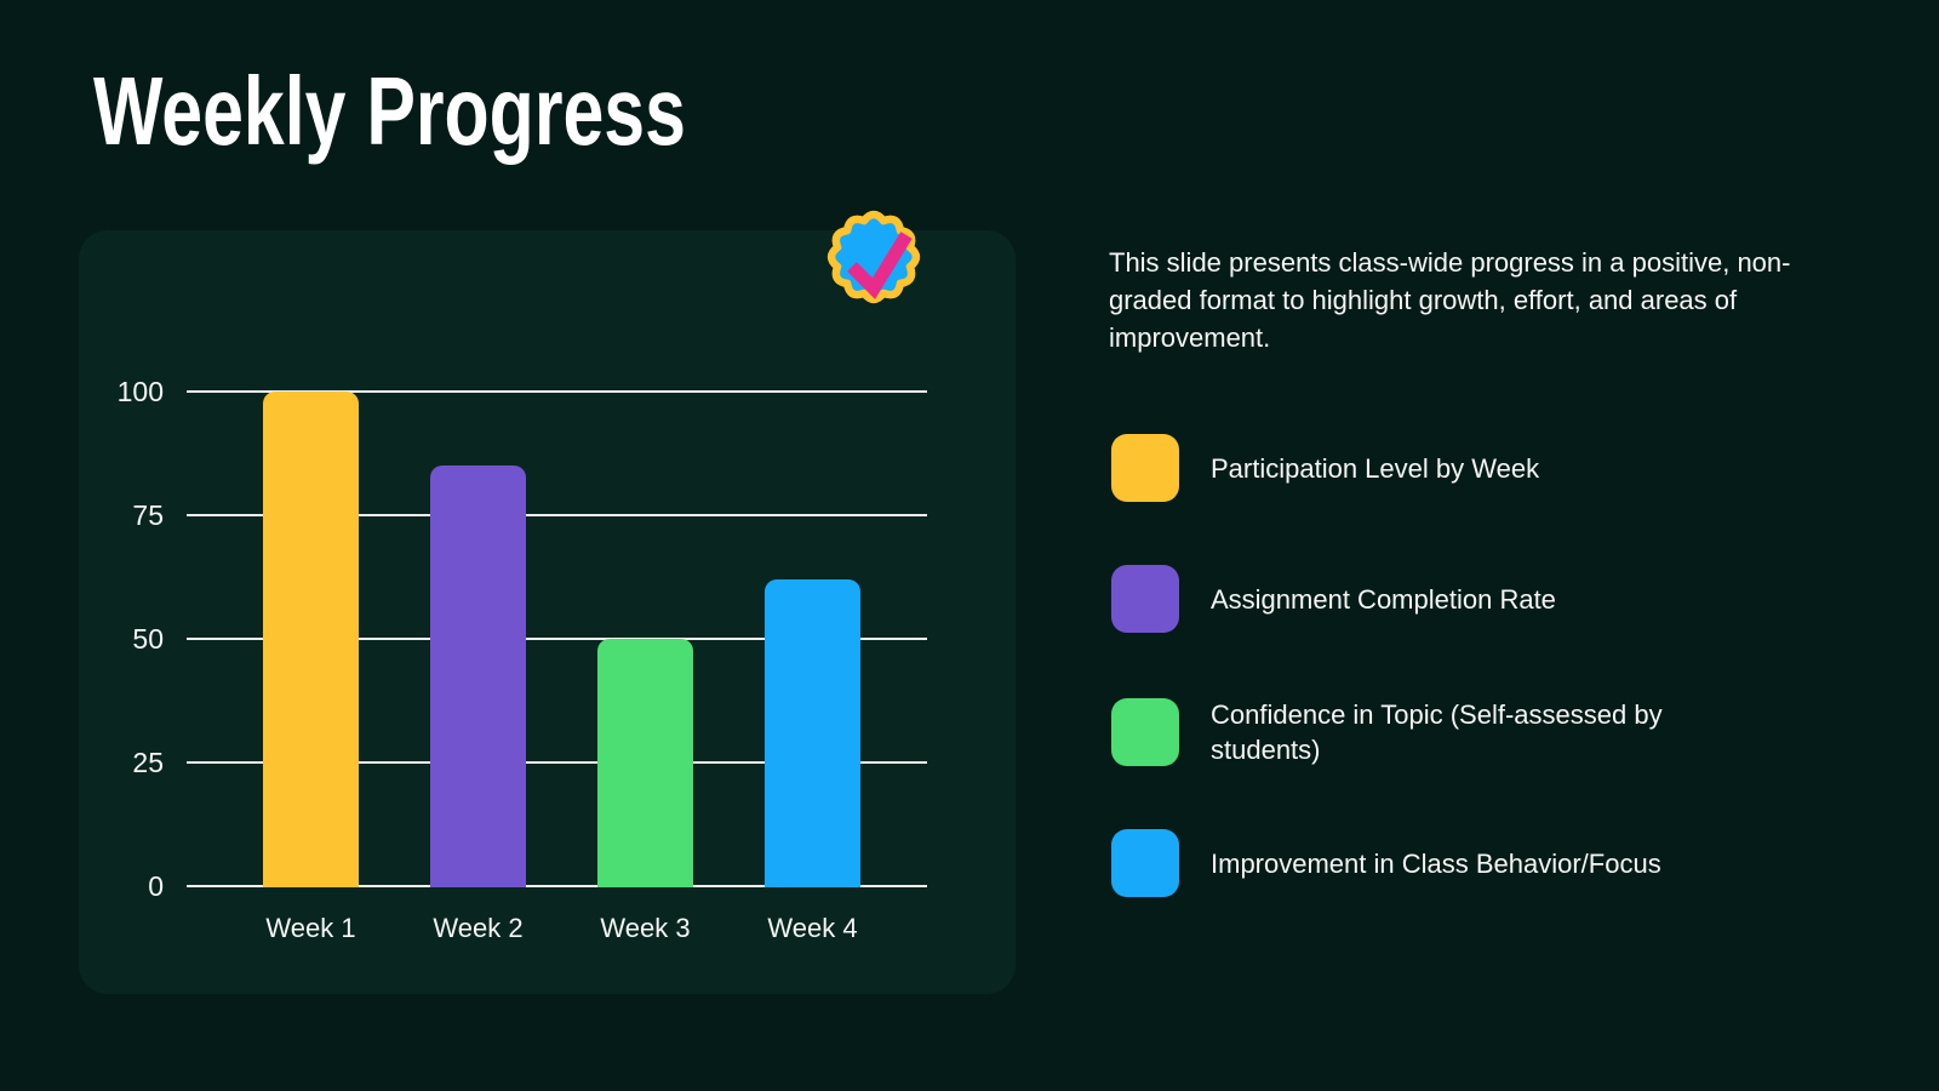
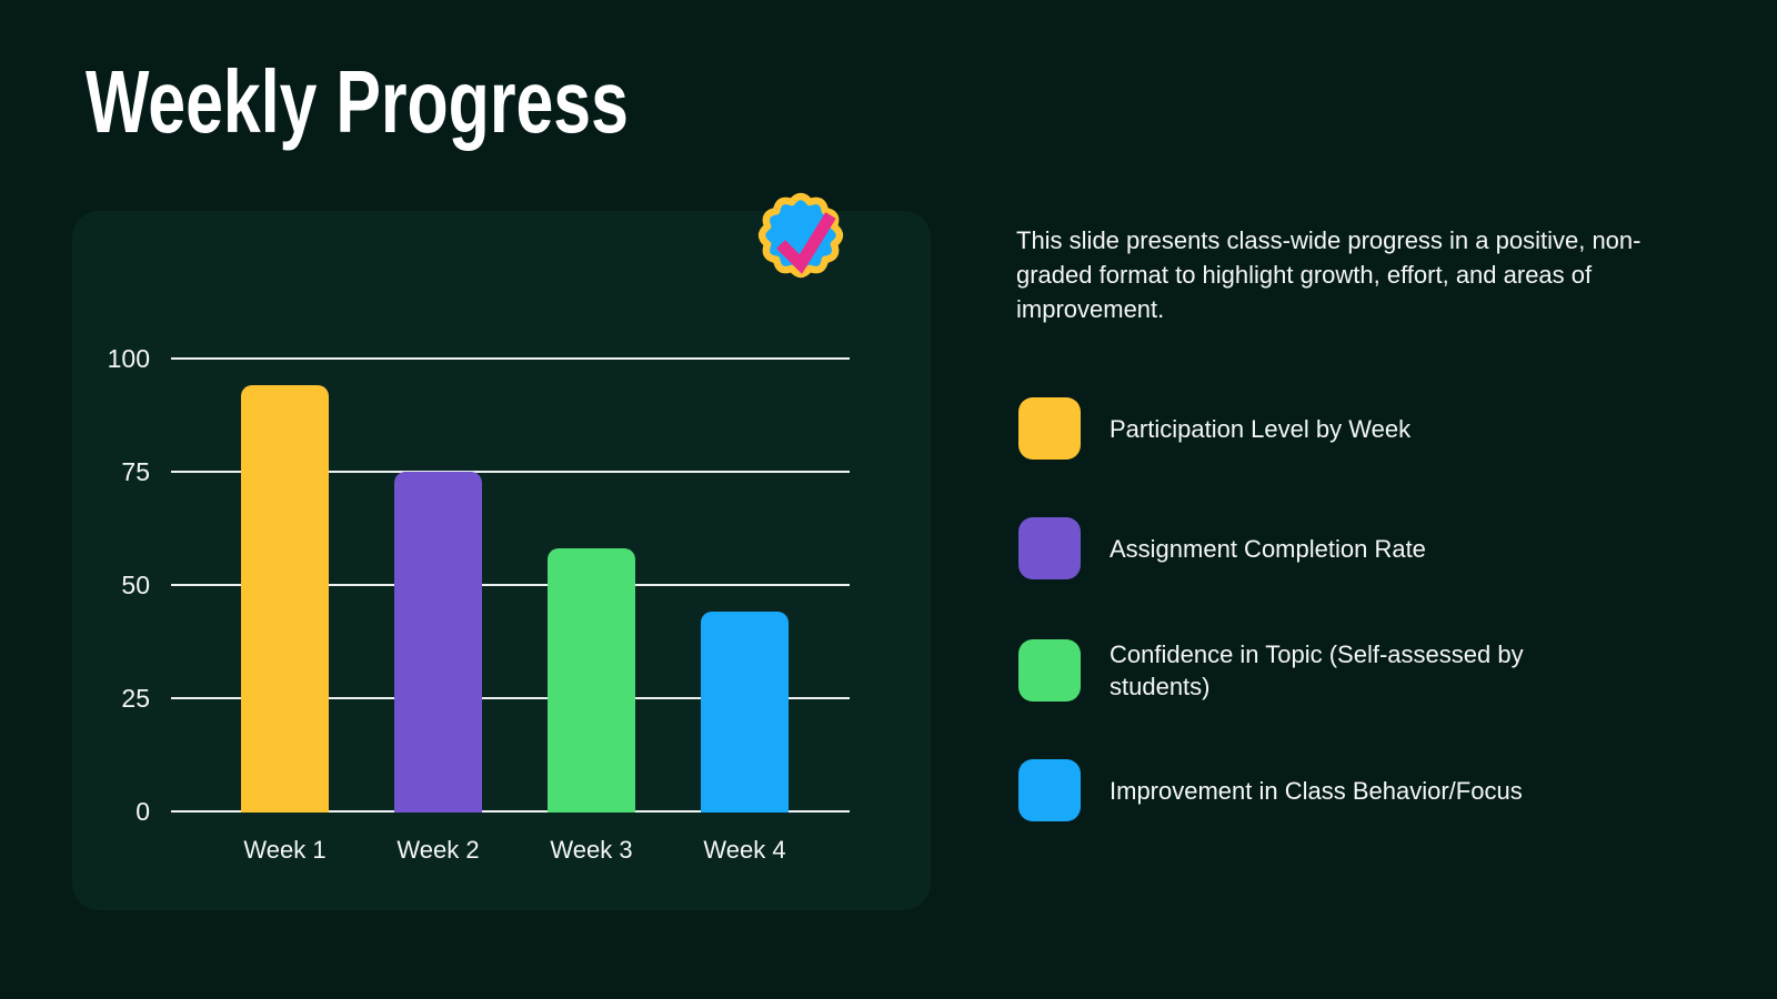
Week 1: 100 -> 94
Week 2: 85 -> 75
Week 3: 50 -> 58
Week 4: 62 -> 44
